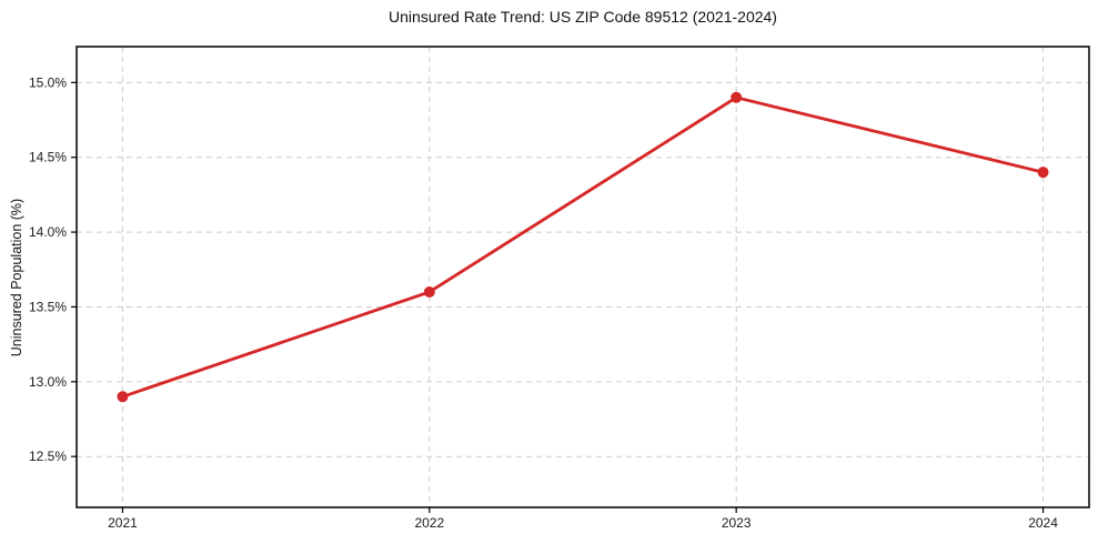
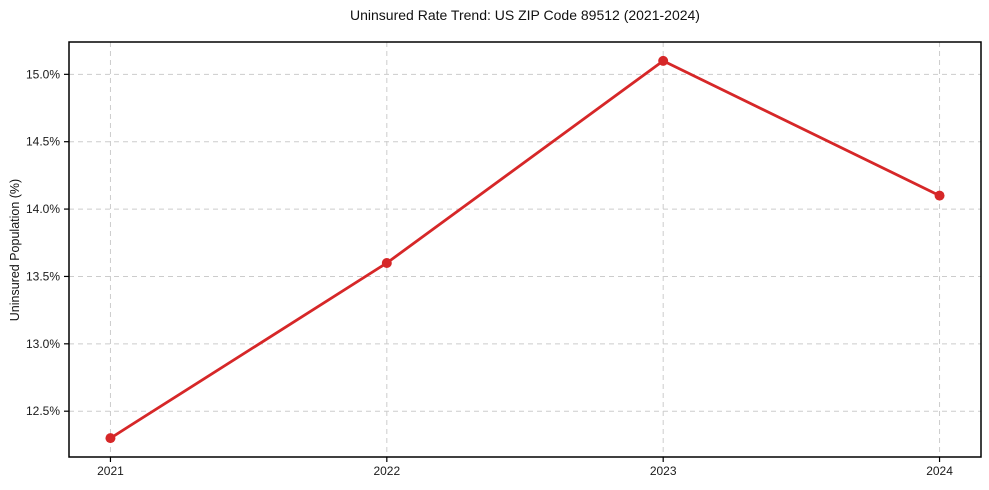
2021: 12.9% -> 12.3%
2023: 14.9% -> 15.1%
2024: 14.4% -> 14.1%
